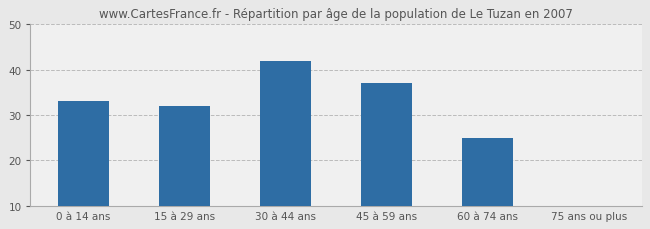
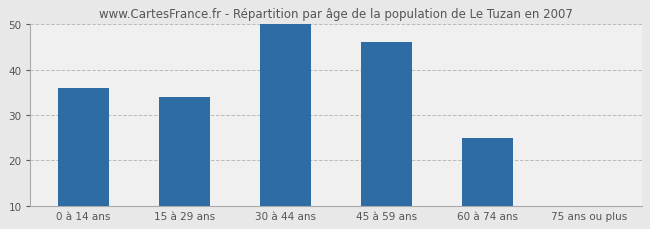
0 à 14 ans: 33 -> 36
15 à 29 ans: 32 -> 34
30 à 44 ans: 42 -> 50
45 à 59 ans: 37 -> 46
